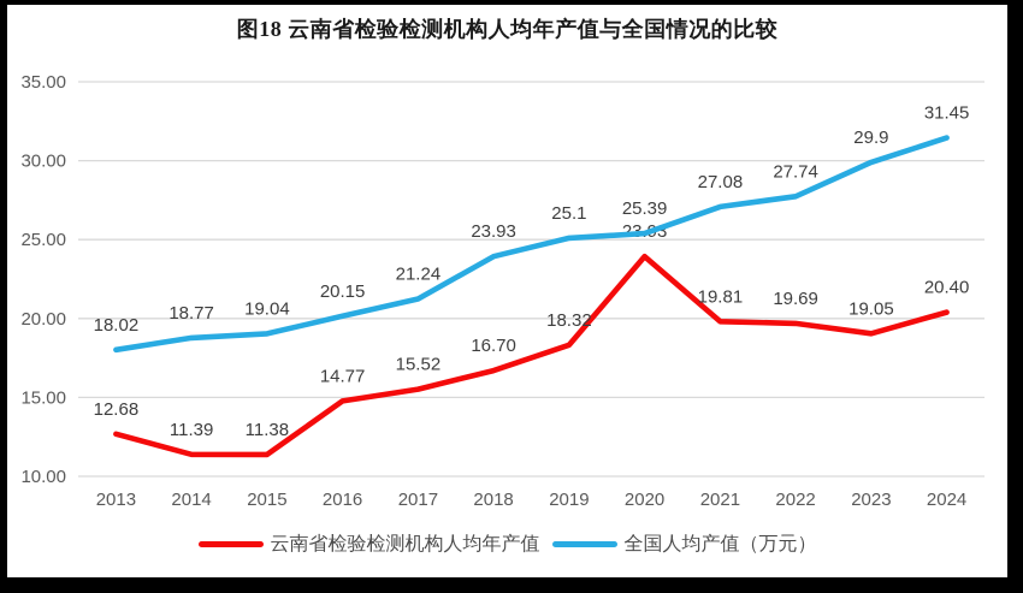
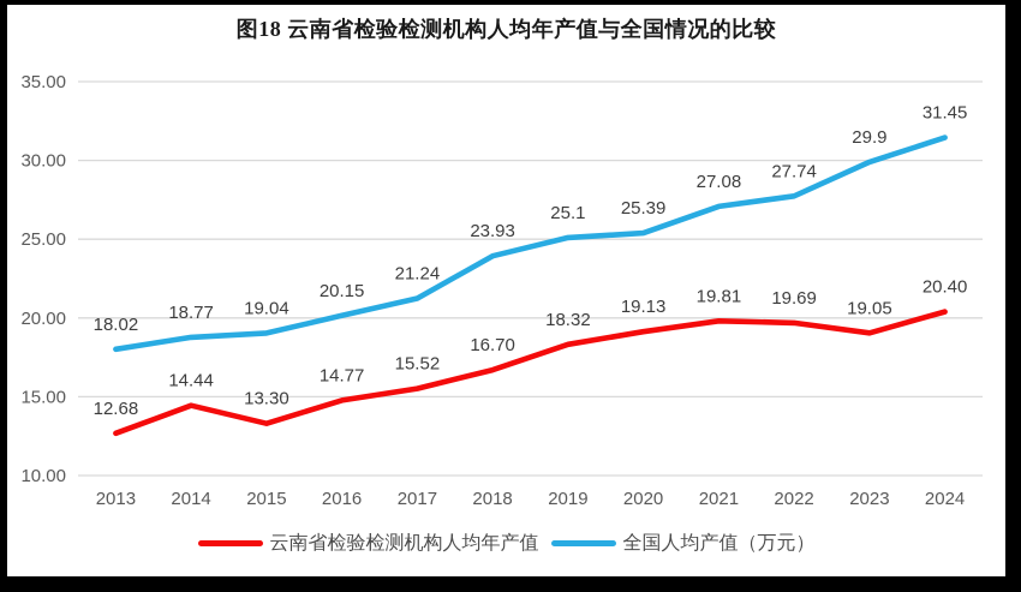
云南省检验检测机构人均年产值/2014: 11.39 -> 14.44
云南省检验检测机构人均年产值/2015: 11.38 -> 13.30
云南省检验检测机构人均年产值/2020: 23.93 -> 19.13
